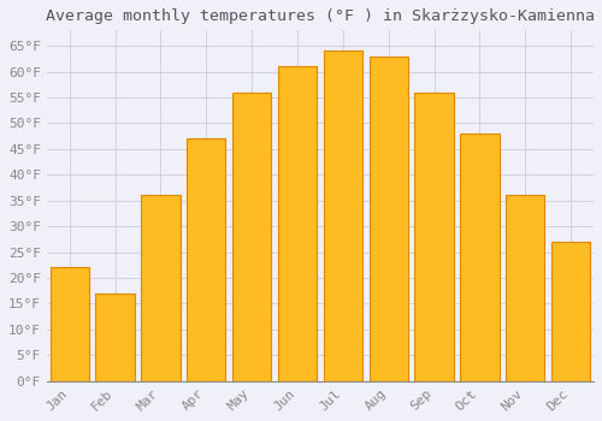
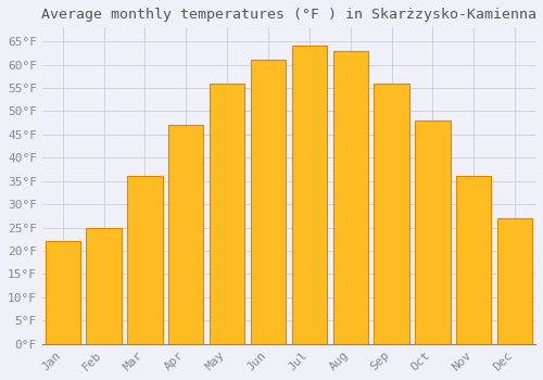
Feb: 17°F -> 25°F
